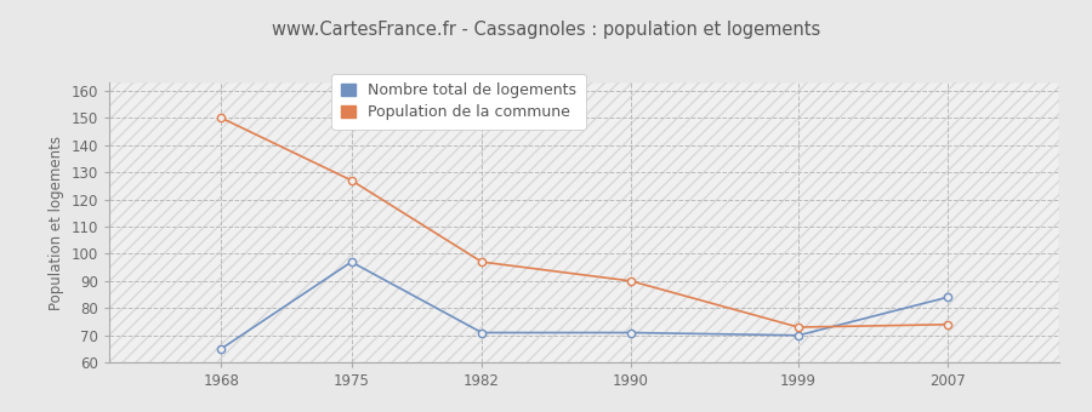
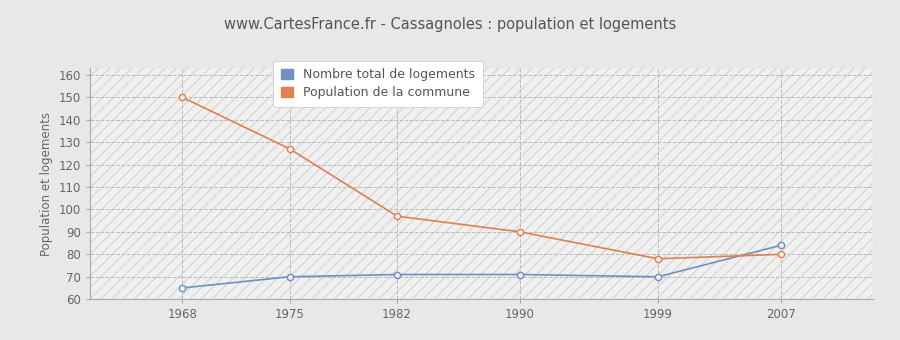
Nombre total de logements/1975: 97 -> 70
Population de la commune/1999: 73 -> 78
Population de la commune/2007: 74 -> 80
